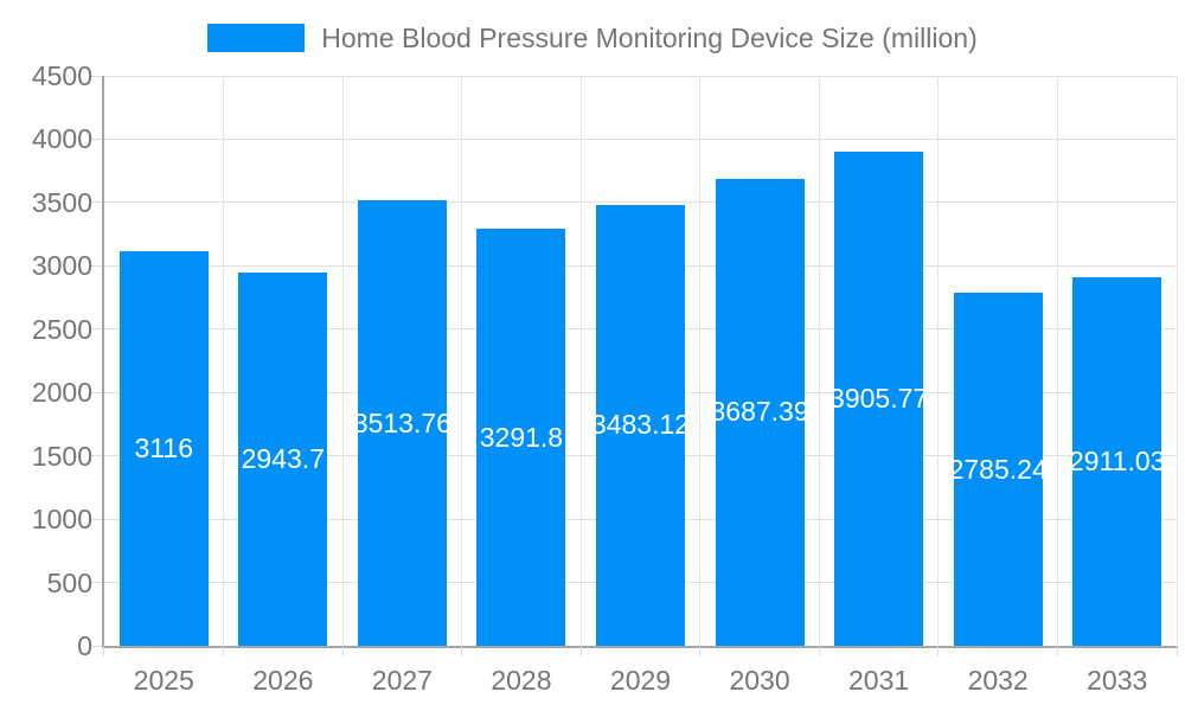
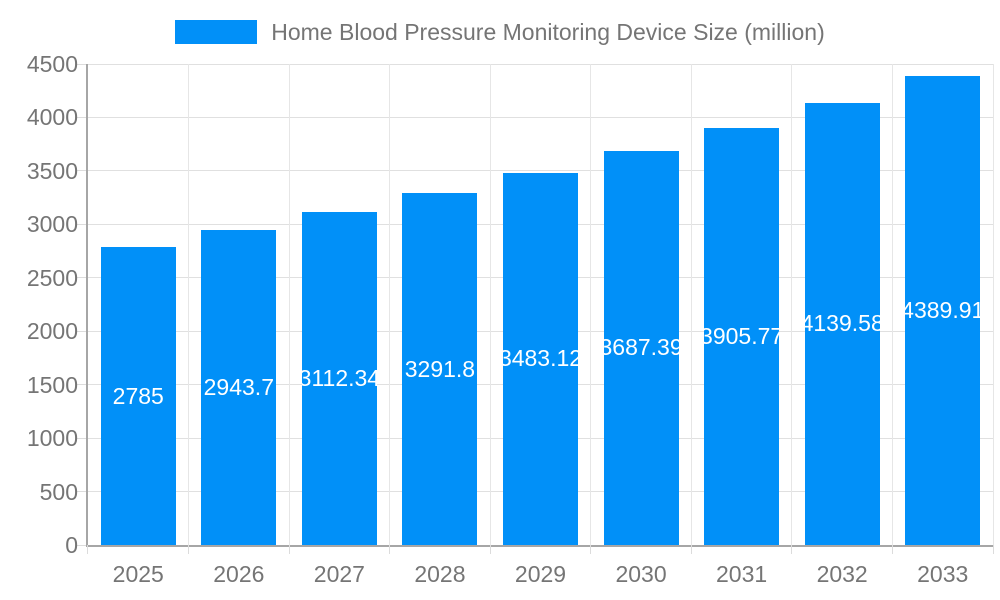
2025: 3116 -> 2785
2027: 3513.76 -> 3112.34
2032: 2785.24 -> 4139.58
2033: 2911.03 -> 4389.91
